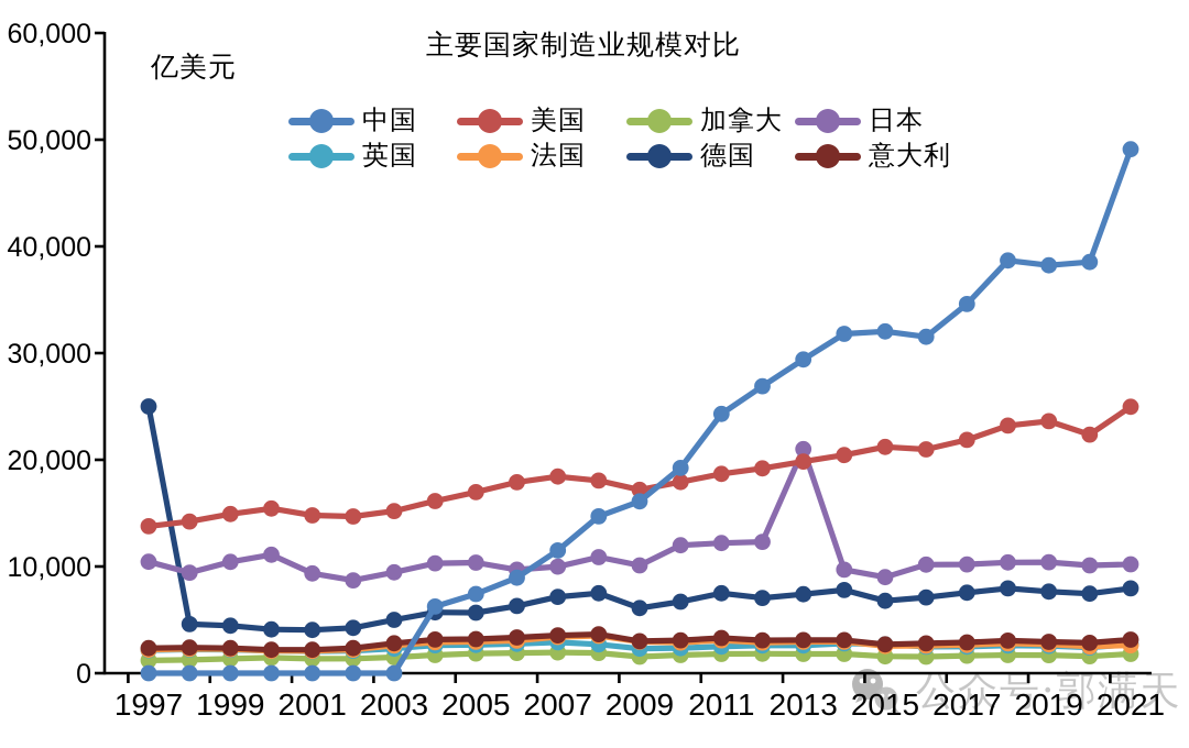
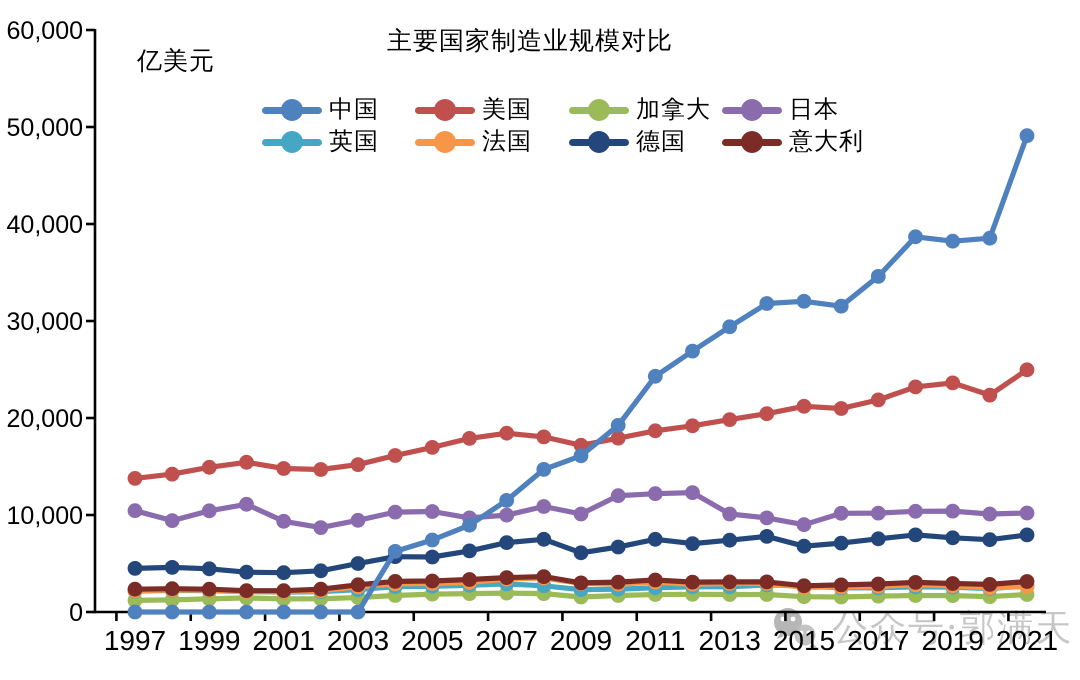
德国/1997: 25000 -> 4000
日本/2013: 21000 -> 10000
